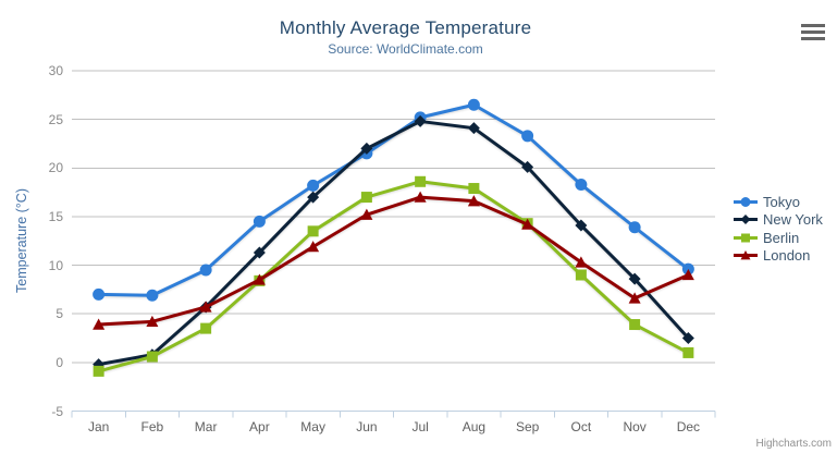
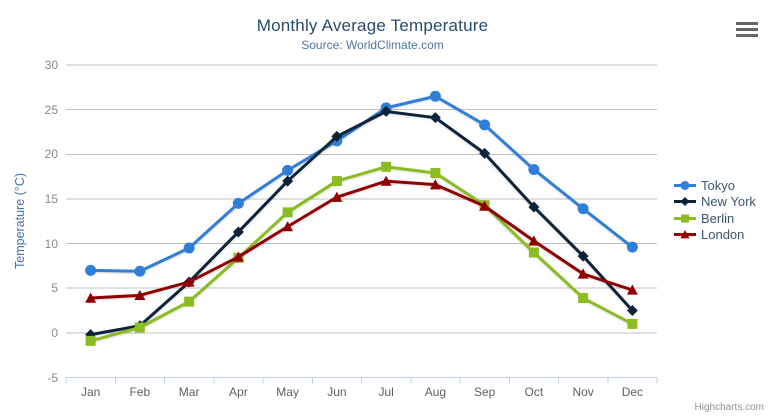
London/Dec: 9 -> 5
